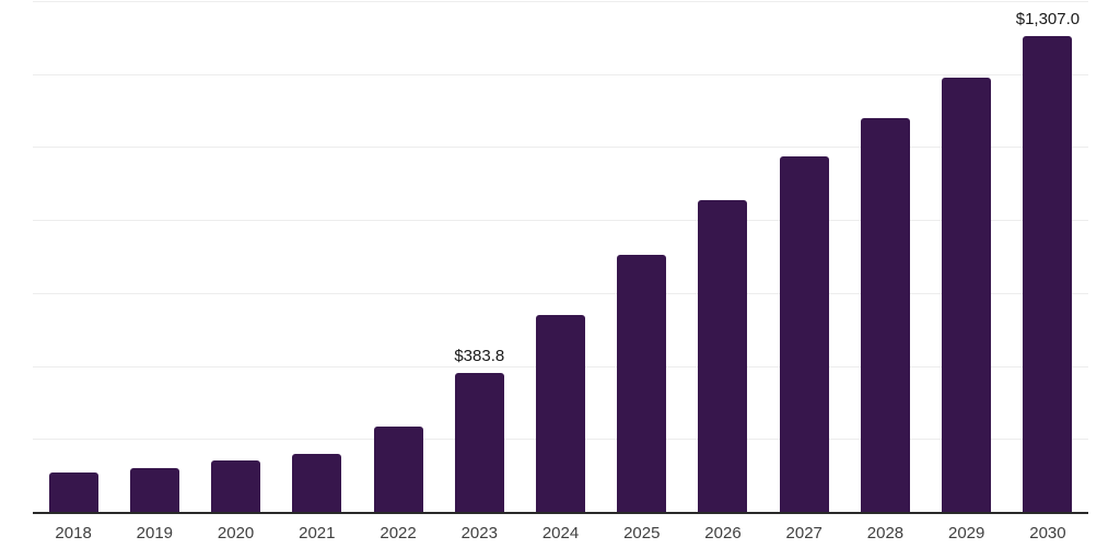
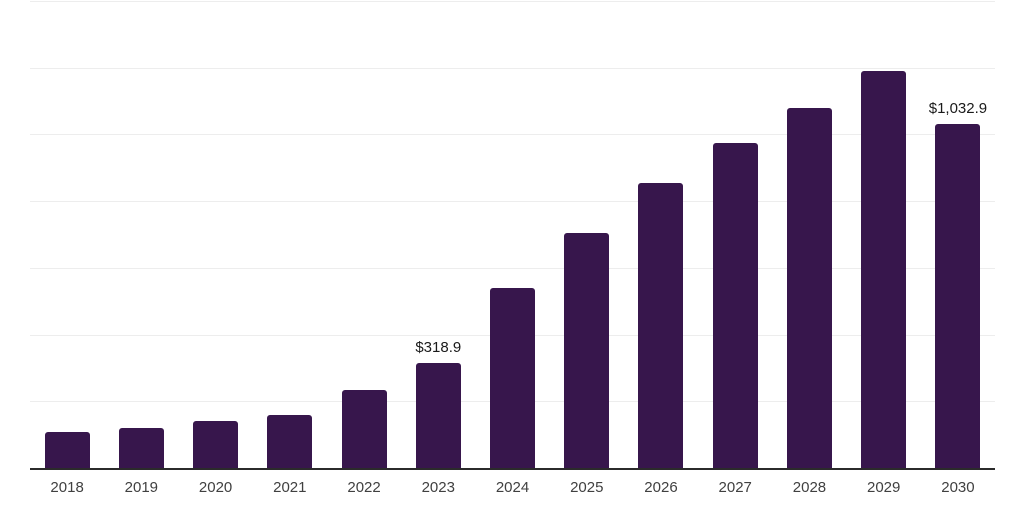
2023: $383.8 -> $318.9
2030: $1,307.0 -> $1,032.9
